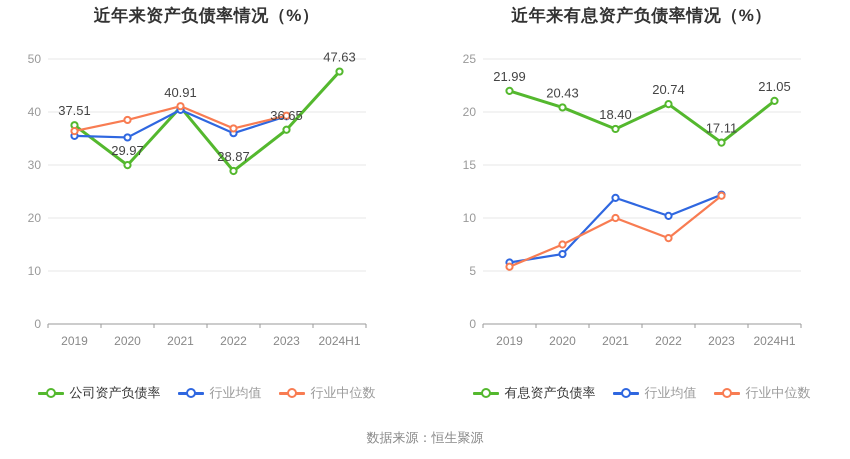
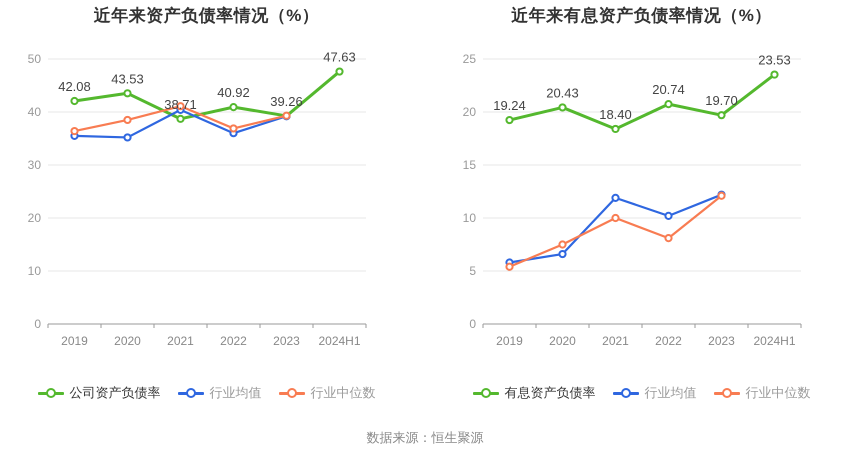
近年来资产负债率情况（%）/公司资产负债率/2019: 37.51 -> 42.08
近年来资产负债率情况（%）/公司资产负债率/2020: 29.97 -> 43.53
近年来资产负债率情况（%）/公司资产负债率/2021: 40.91 -> 38.71
近年来资产负债率情况（%）/公司资产负债率/2022: 28.87 -> 40.92
近年来资产负债率情况（%）/公司资产负债率/2023: 36.65 -> 39.26
近年来有息资产负债率情况（%）/有息资产负债率/2019: 21.99 -> 19.24
近年来有息资产负债率情况（%）/有息资产负债率/2023: 17.11 -> 19.70
近年来有息资产负债率情况（%）/有息资产负债率/2024H1: 21.05 -> 23.53
